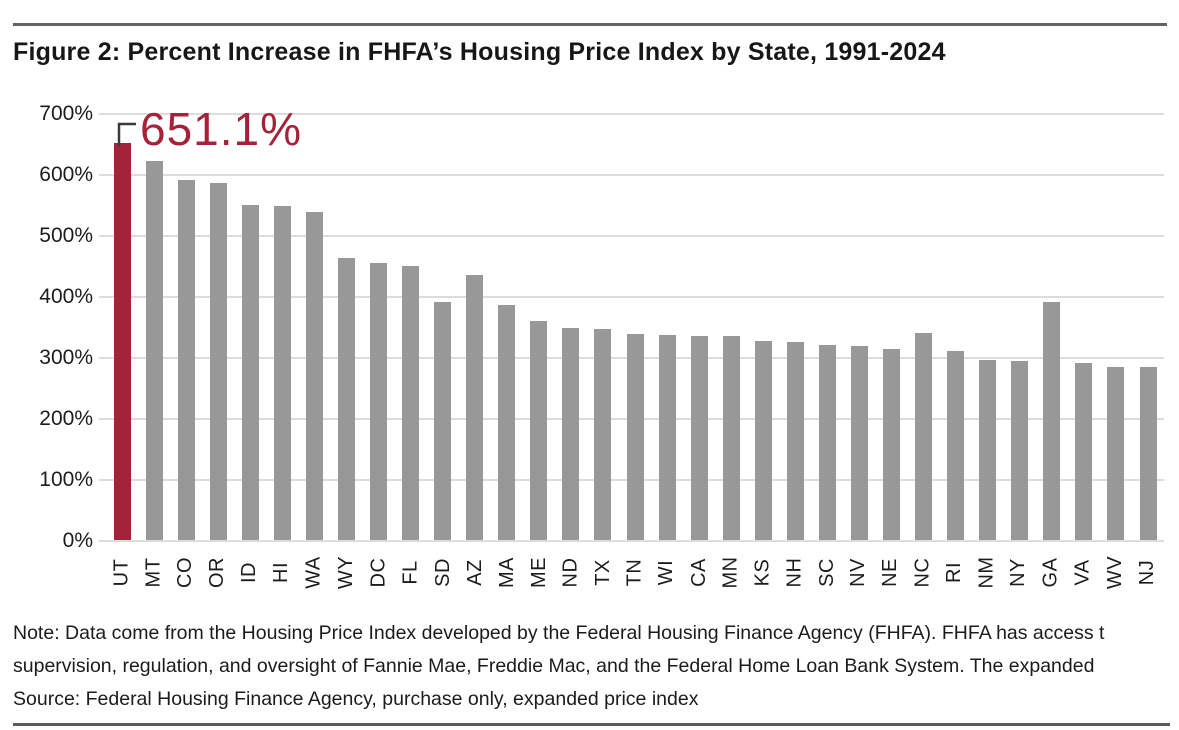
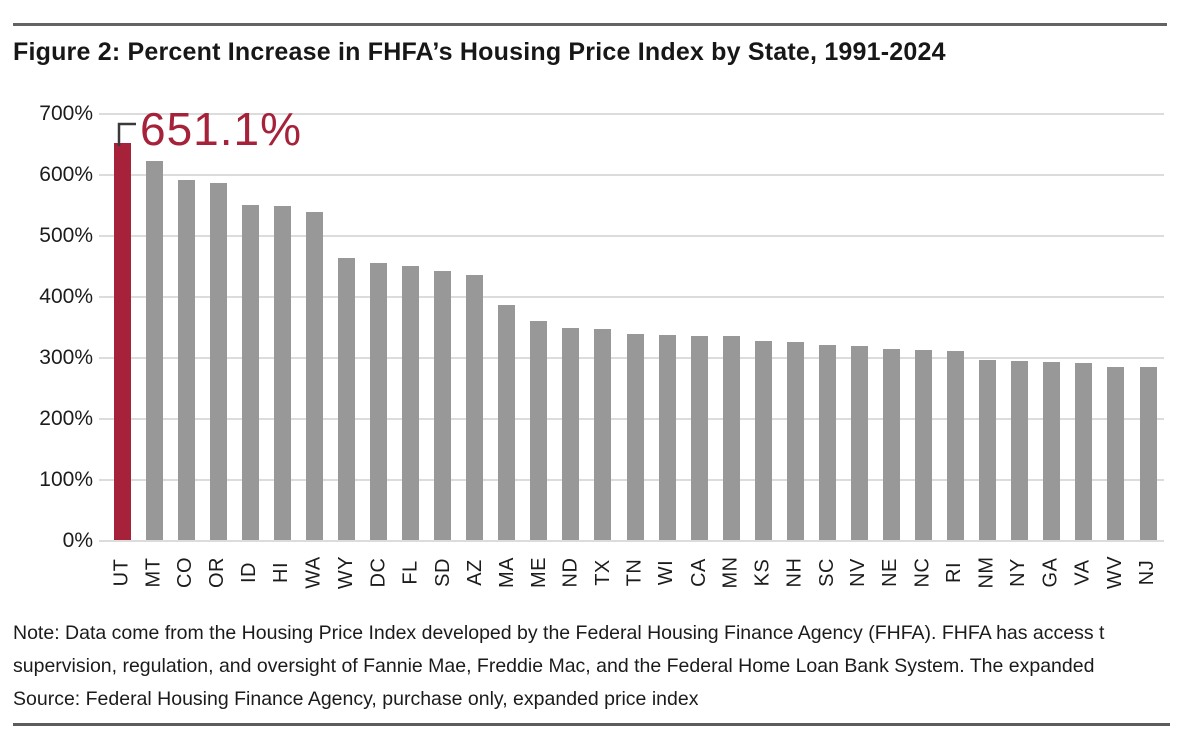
SD: 390% -> 440%
NC: 340% -> 310%
GA: 390% -> 290%
